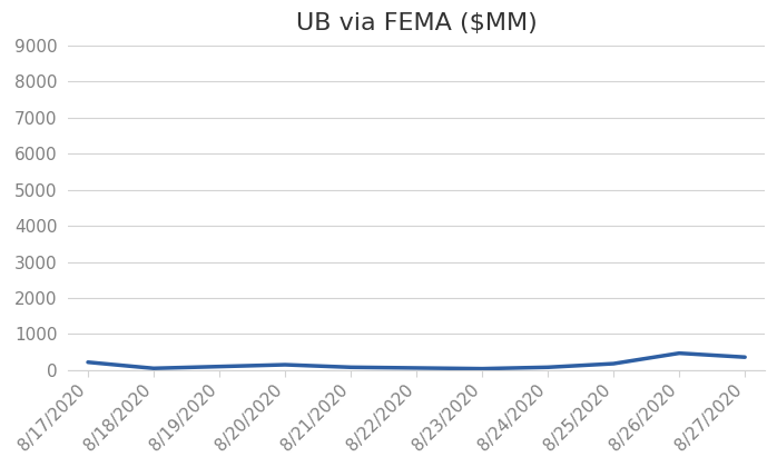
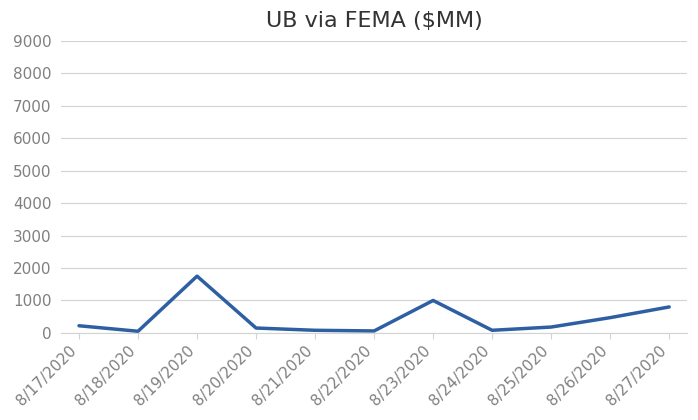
8/19/2020: 100 -> 1750
8/23/2020: 40 -> 1000
8/27/2020: 360 -> 800
